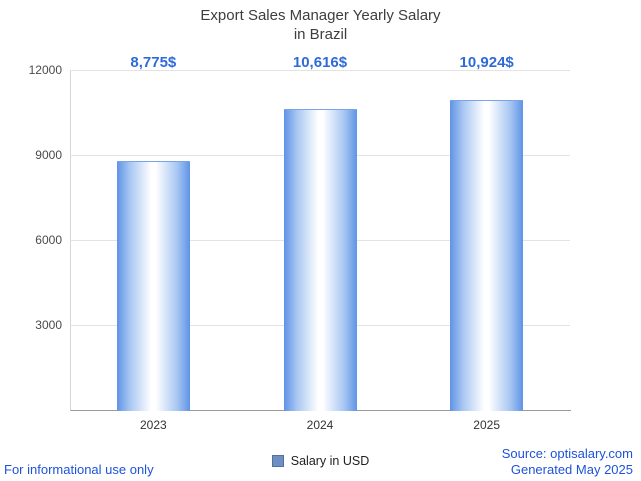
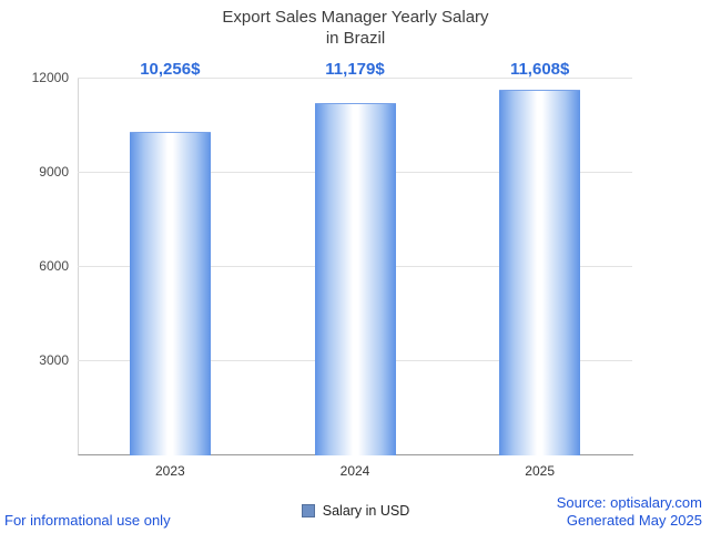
2023: 8,775 -> 10,256
2024: 10,616 -> 11,179
2025: 10,924 -> 11,608
